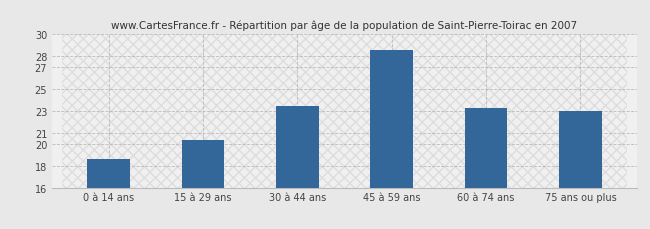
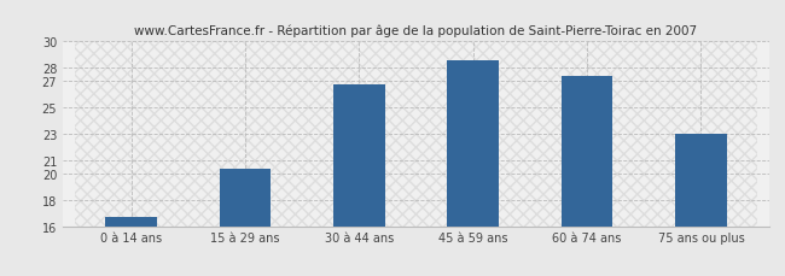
0 à 14 ans: 18.6 -> 16.7
30 à 44 ans: 23.4 -> 26.7
60 à 74 ans: 23.2 -> 27.3
